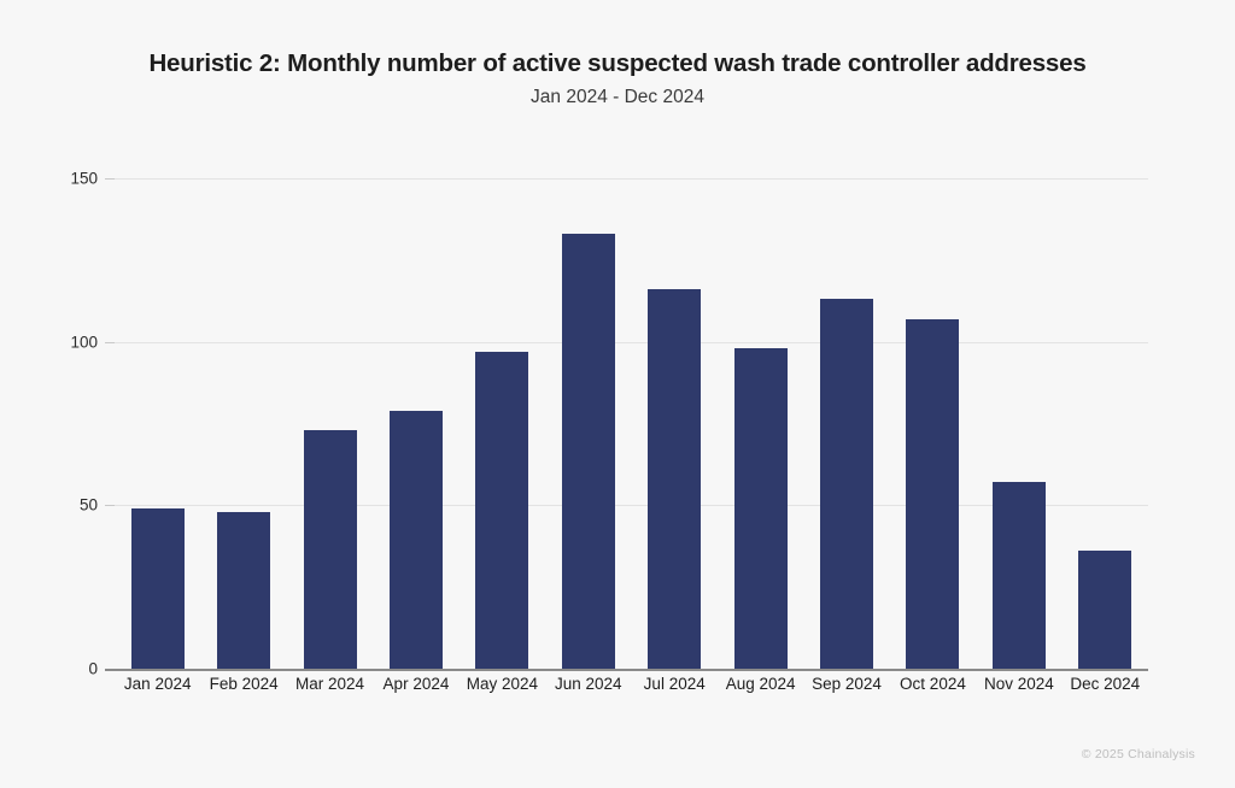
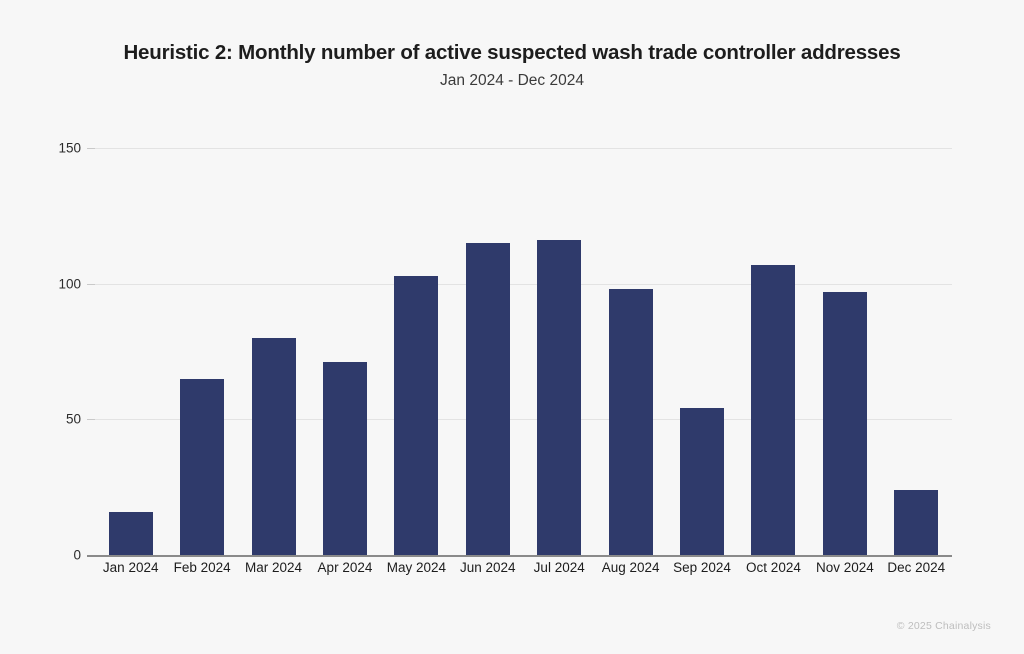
Jan 2024: 49 -> 16
Feb 2024: 48 -> 65
Mar 2024: 73 -> 80
Apr 2024: 79 -> 71
May 2024: 97 -> 103
Jun 2024: 133 -> 115
Sep 2024: 113 -> 54
Nov 2024: 57 -> 97
Dec 2024: 36 -> 24
